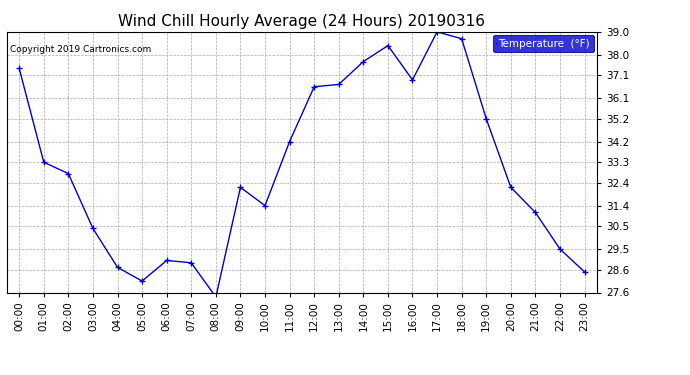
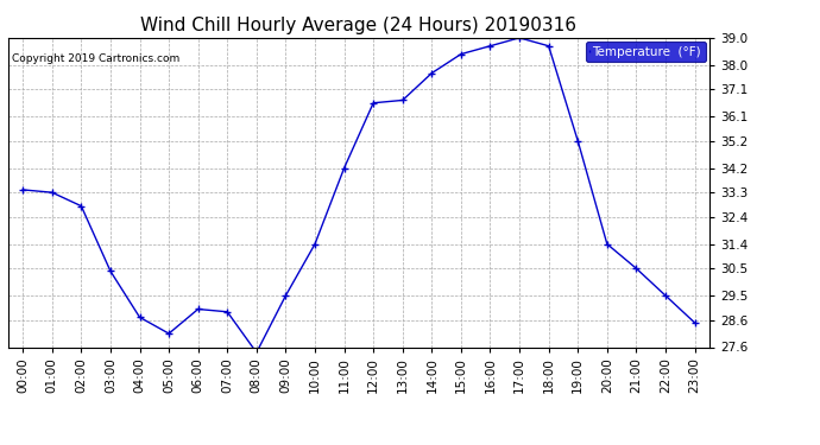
00:00: 37.4 -> 33.4
09:00: 32.2 -> 29.5
16:00: 36.9 -> 38.7
20:00: 32.2 -> 31.4
21:00: 31.1 -> 30.5
